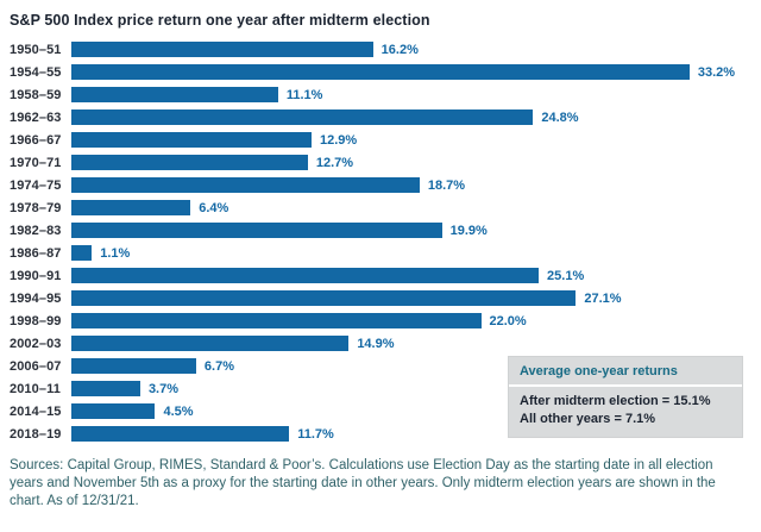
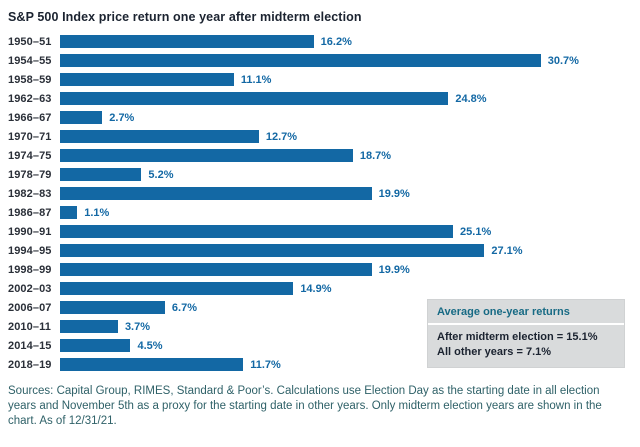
1954–55: 33.2% -> 30.7%
1966–67: 12.9% -> 2.7%
1978–79: 6.4% -> 5.2%
1998–99: 22.0% -> 19.9%
